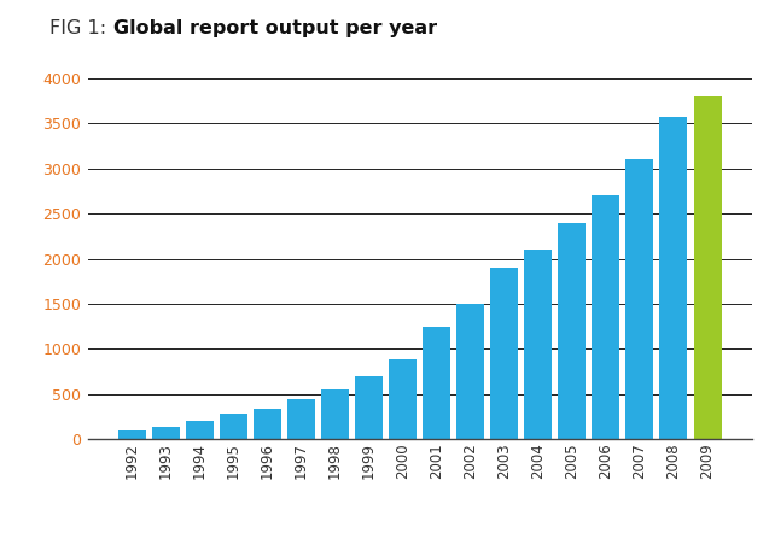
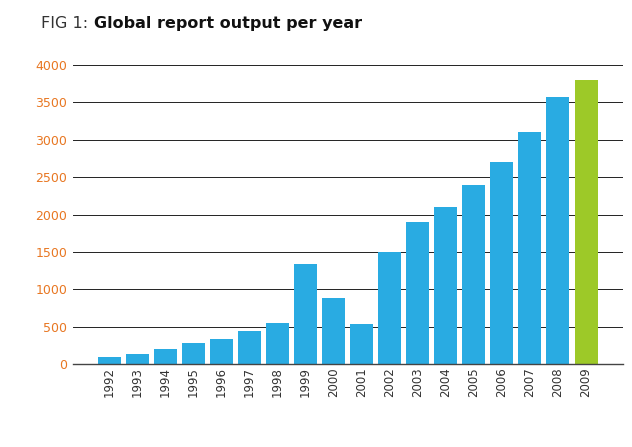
1999: 700 -> 1340
2001: 1250 -> 540
